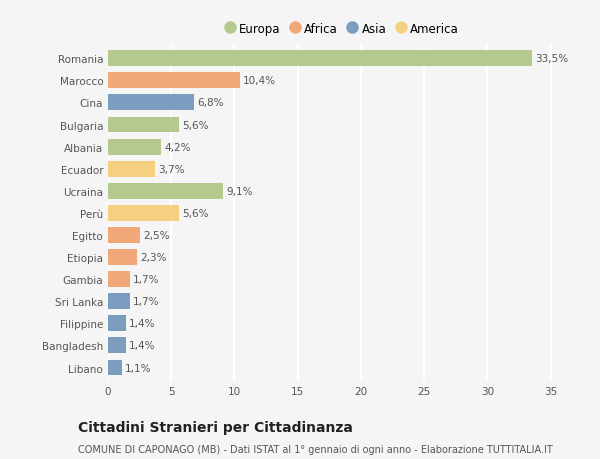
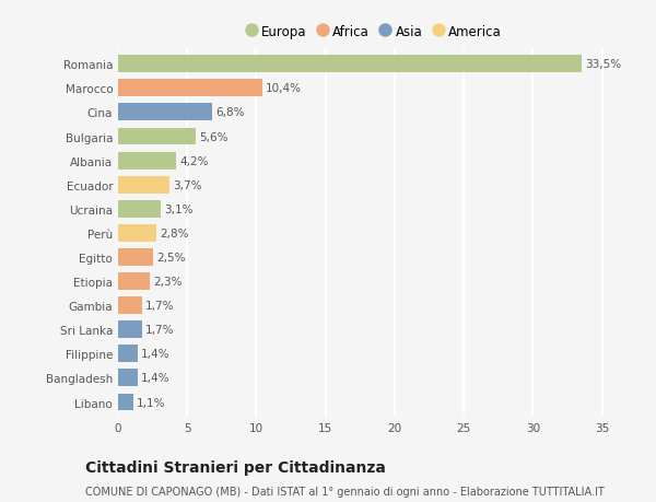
Ucraina: 9,1% -> 3,1%
Perù: 5,6% -> 2,8%
